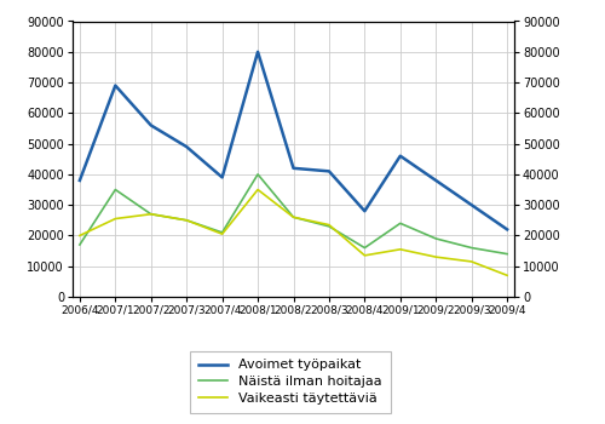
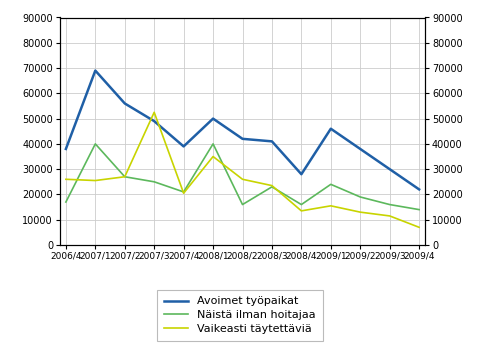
Vaikeasti täytettäviä/2006/4: 20000 -> 26000
Näistä ilman hoitajaa/2007/1: 35000 -> 40000
Vaikeasti täytettäviä/2007/3: 25000 -> 52500
Avoimet työpaikat/2008/1: 80000 -> 50000
Näistä ilman hoitajaa/2008/2: 26000 -> 16000
